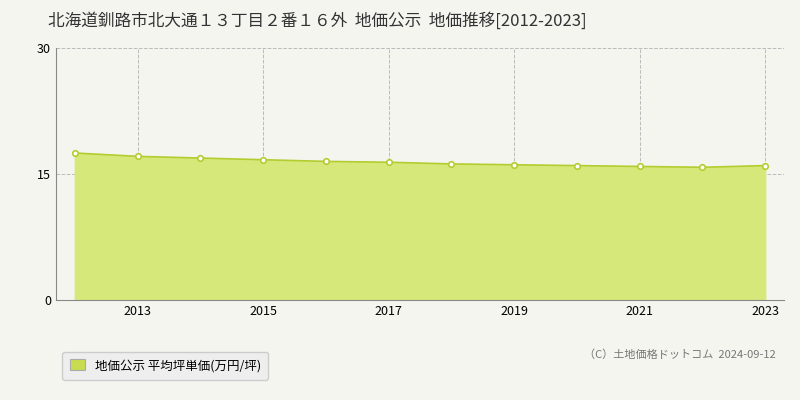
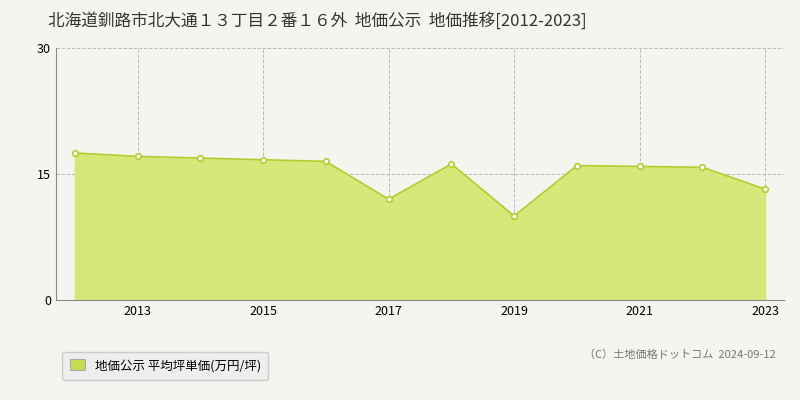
2017: 16.4 -> 12.0
2019: 16.1 -> 10.0
2023: 16.0 -> 13.2
